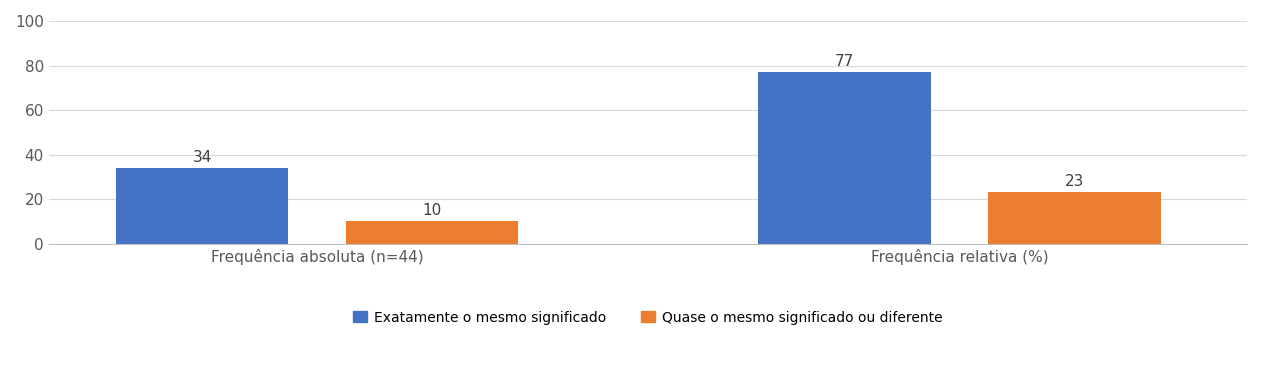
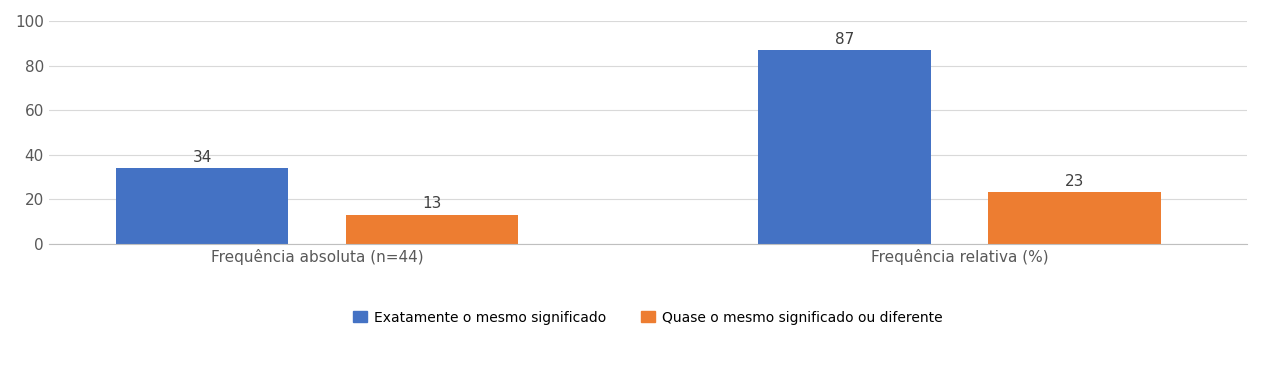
Quase o mesmo significado ou diferente/Frequência absoluta (n=44): 10 -> 13
Exatamente o mesmo significado/Frequência relativa (%): 77 -> 87
